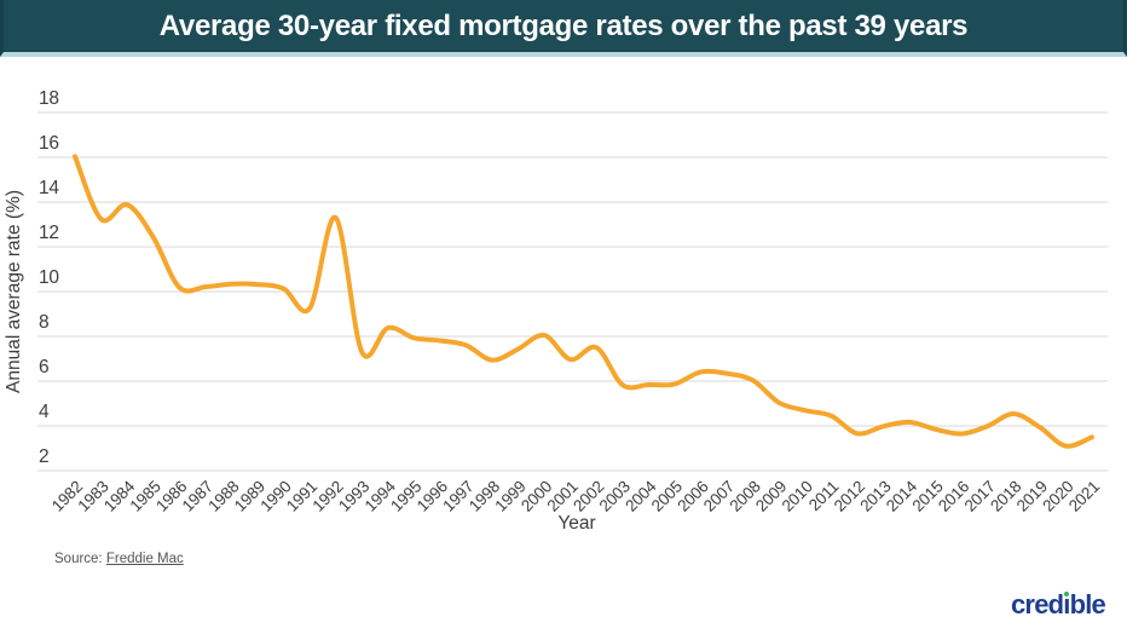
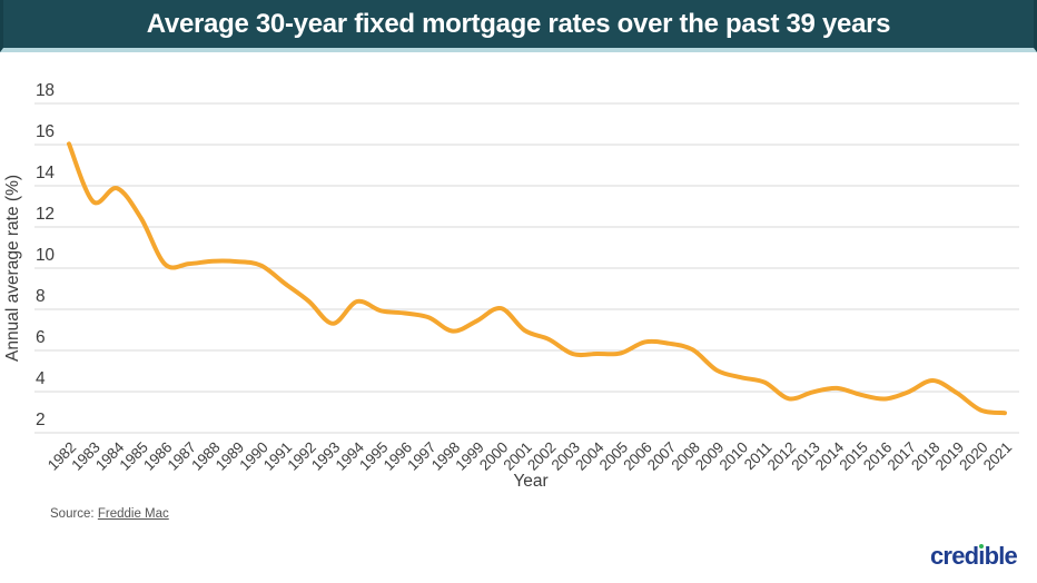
1992: 13.3 -> 8.4
2002: 7.5 -> 6.5
2021: 3.5 -> 3.0
